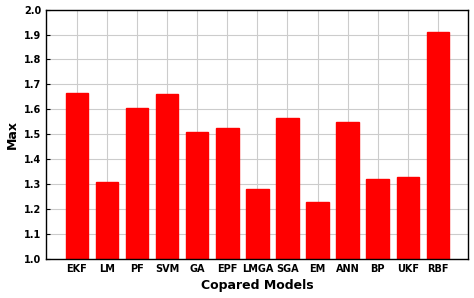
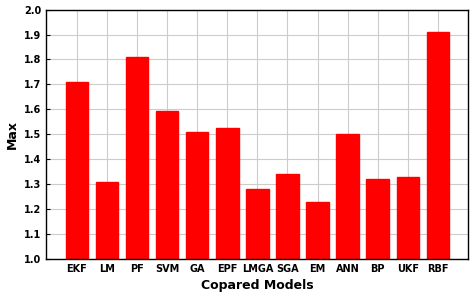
EKF: 1.665 -> 1.710
PF: 1.605 -> 1.810
SVM: 1.660 -> 1.595
SGA: 1.565 -> 1.340
ANN: 1.550 -> 1.500
